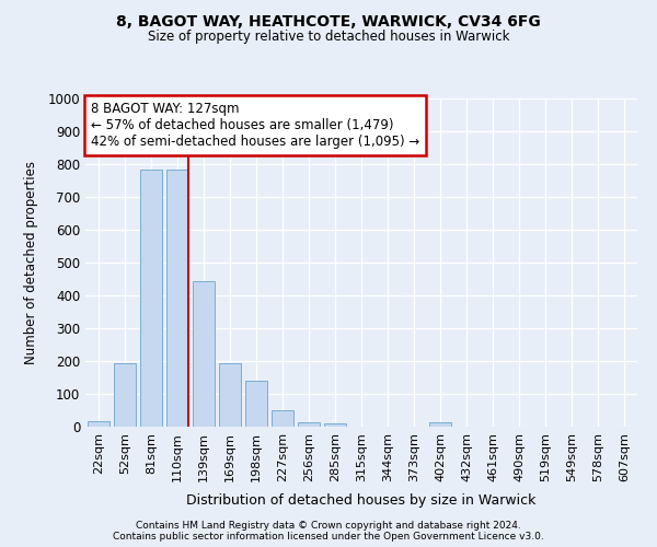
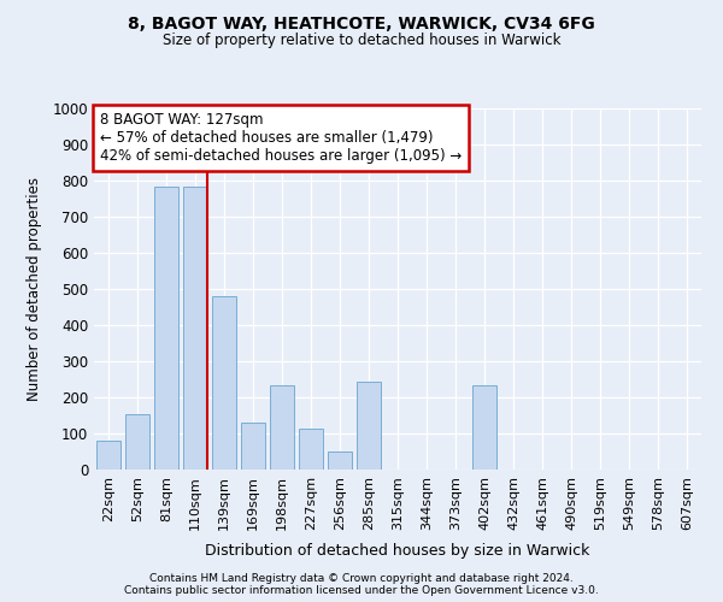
22sqm: 18 -> 80
52sqm: 195 -> 155
139sqm: 445 -> 480
169sqm: 195 -> 130
198sqm: 140 -> 235
227sqm: 50 -> 115
256sqm: 15 -> 50
285sqm: 10 -> 245
402sqm: 12 -> 235
